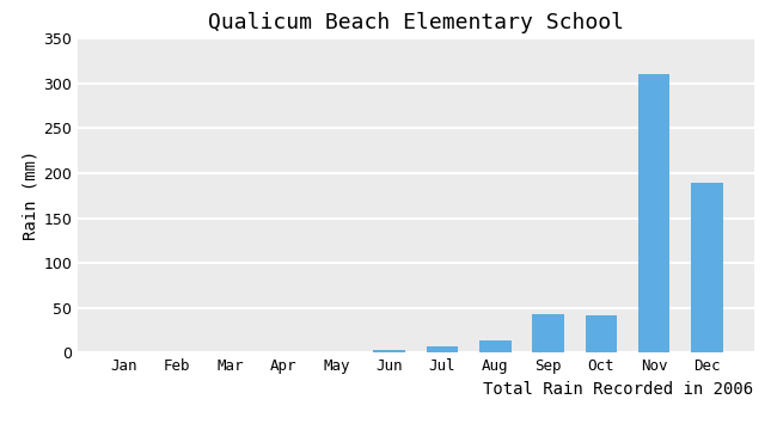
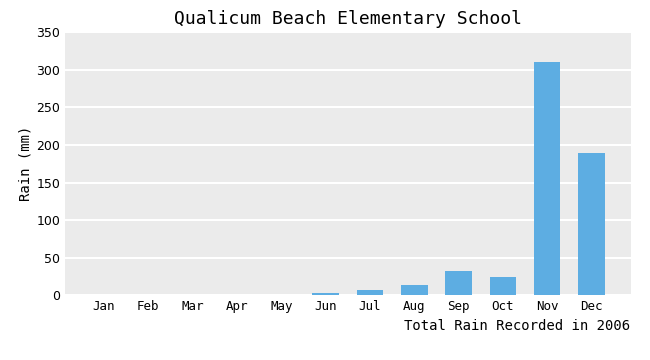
Sep: 43 -> 32
Oct: 42 -> 24
